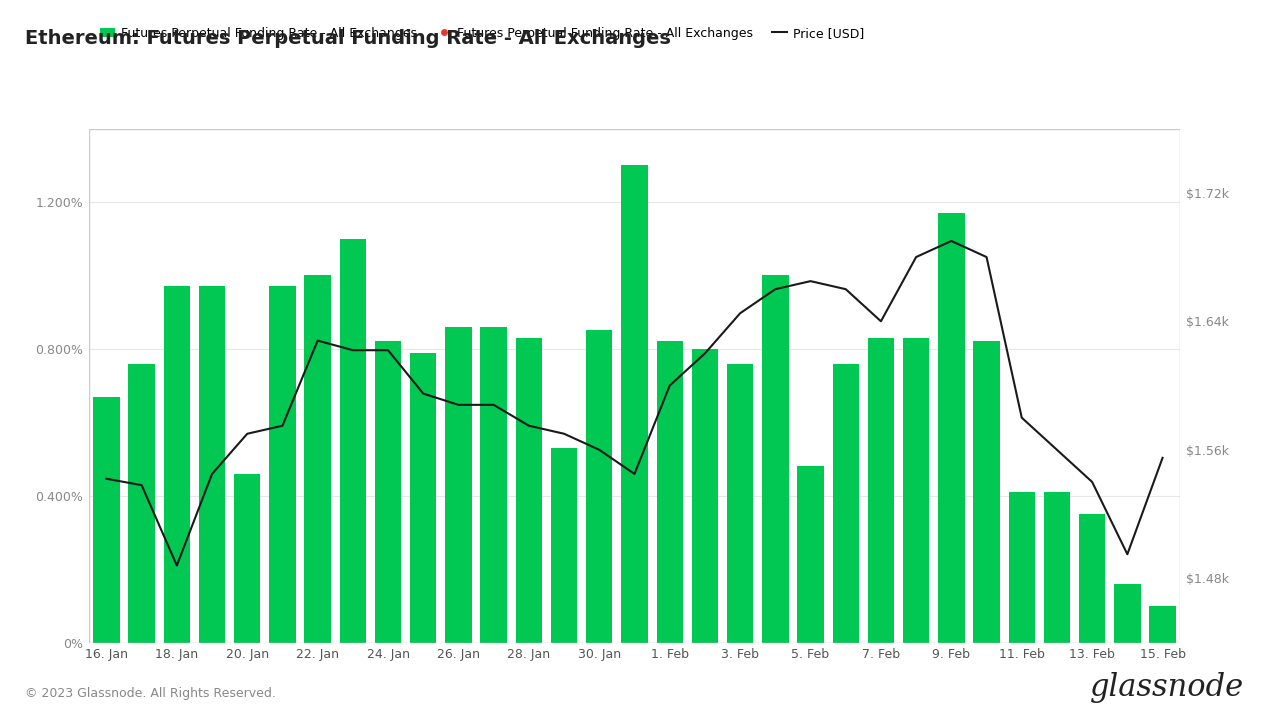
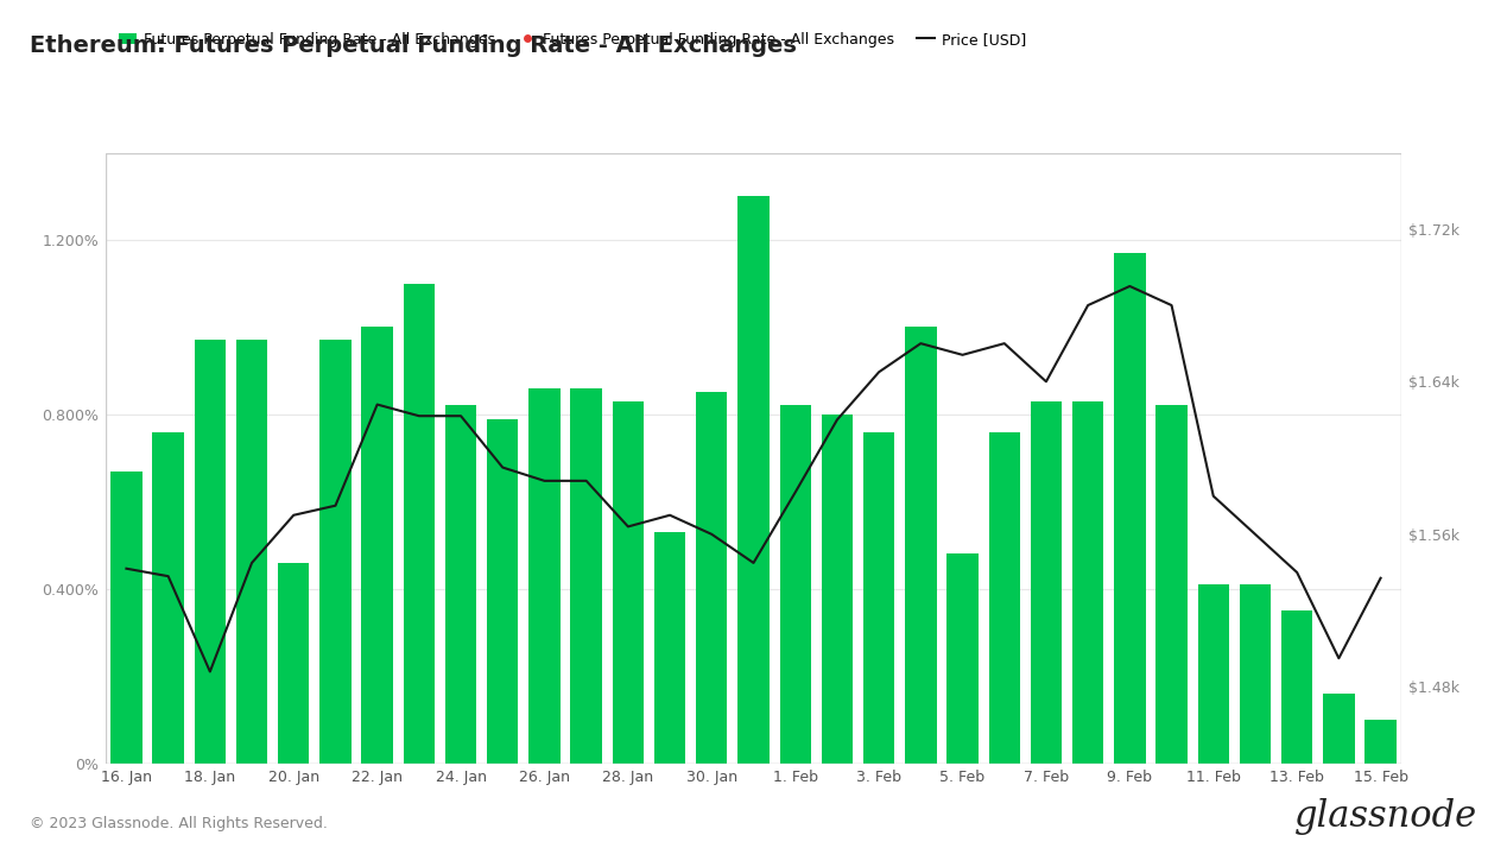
Price [USD]/28. Jan: $1.575k -> $1.564k
Price [USD]/1. Feb: $1.600k -> $1.582k
Price [USD]/5. Feb: $1.665k -> $1.654k
Price [USD]/15. Feb: $1.555k -> $1.537k
